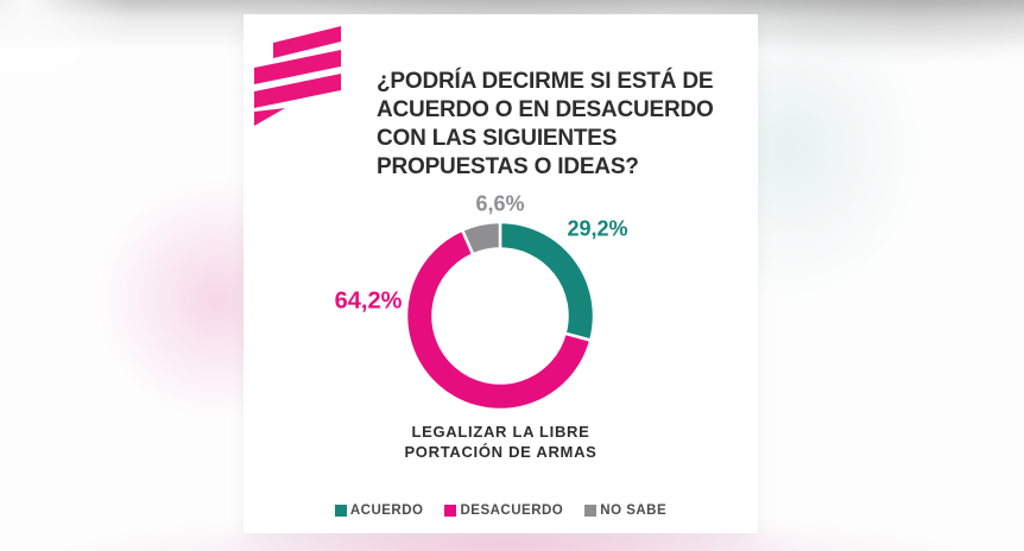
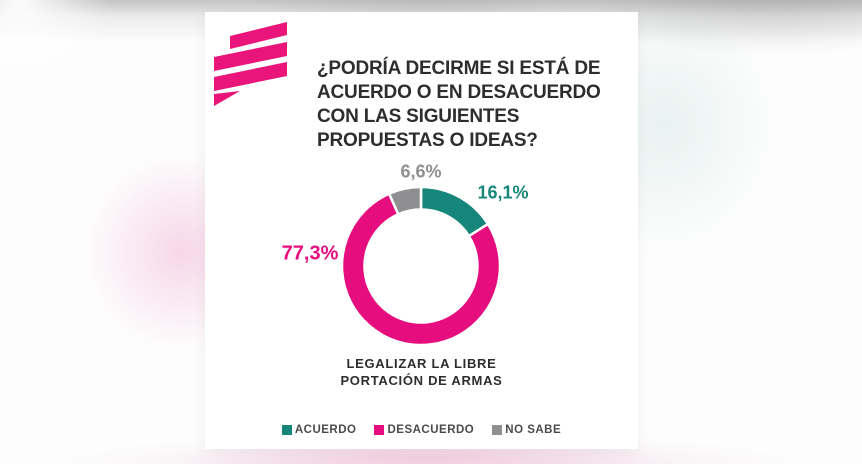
ACUERDO: 29,2% -> 16,1%
DESACUERDO: 64,2% -> 77,3%
